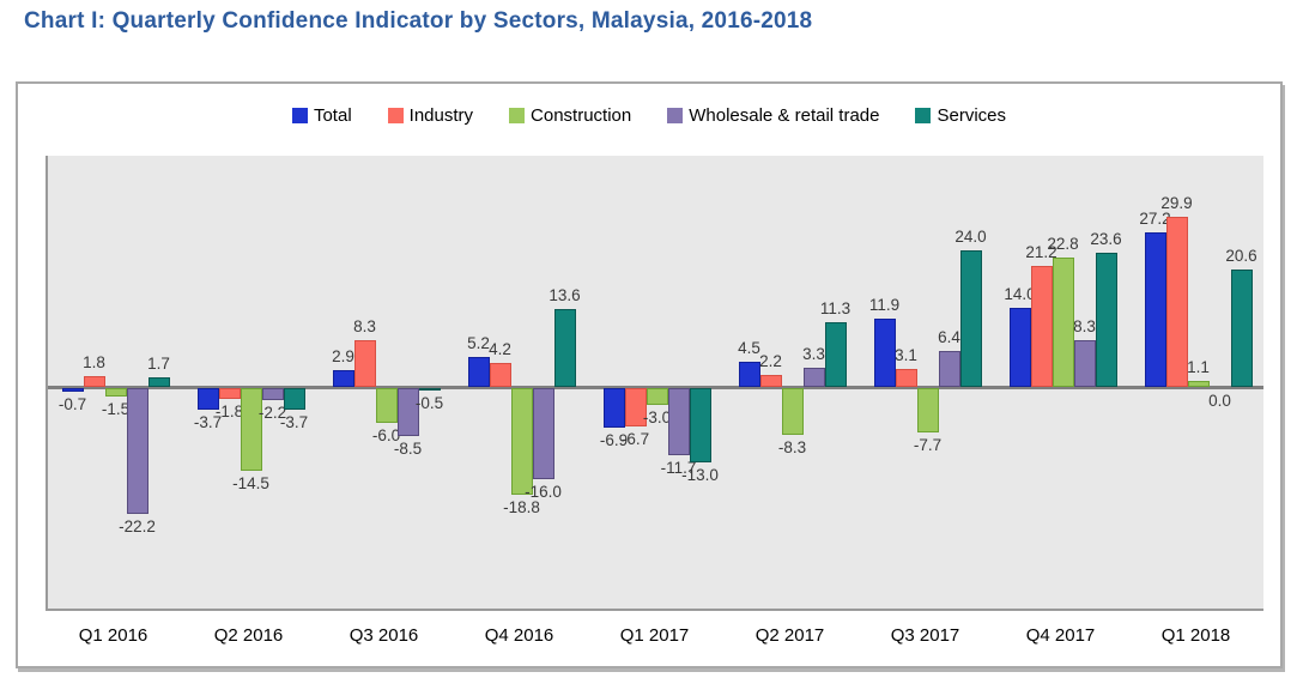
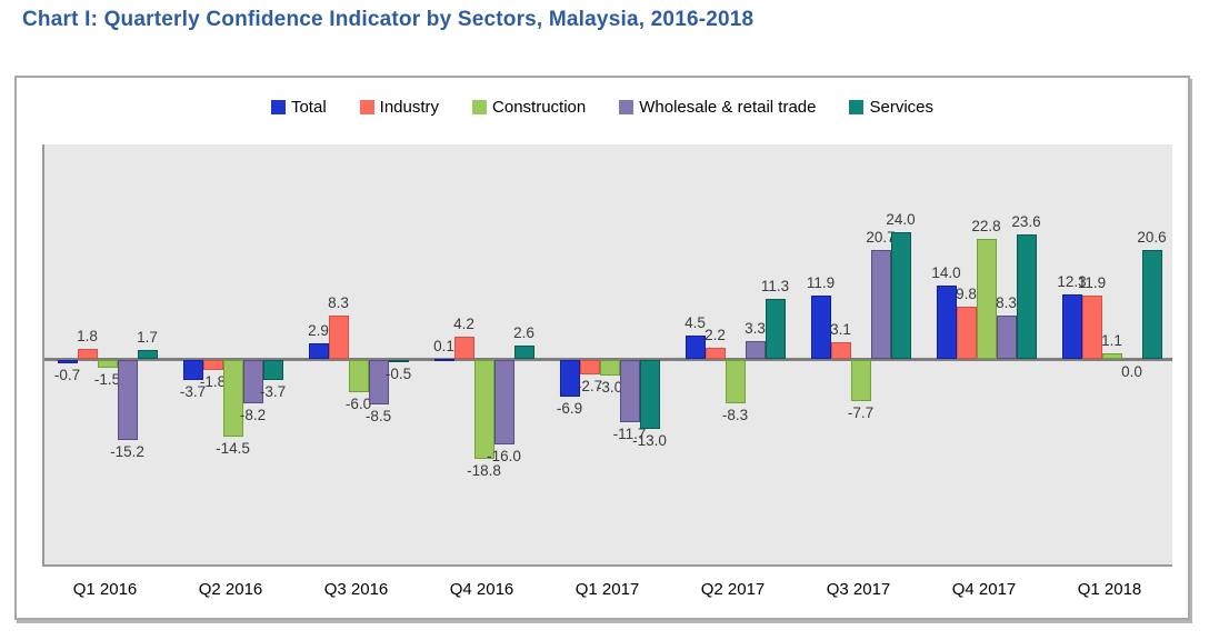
Wholesale & retail trade/Q1 2016: -22.2 -> -15.2
Wholesale & retail trade/Q2 2016: -2.2 -> -8.2
Total/Q4 2016: 5.2 -> 0.1
Services/Q4 2016: 13.6 -> 2.6
Industry/Q1 2017: -6.7 -> -2.7
Wholesale & retail trade/Q3 2017: 6.4 -> 20.7
Industry/Q4 2017: 21.2 -> 9.8
Total/Q1 2018: 27.2 -> 12.3
Industry/Q1 2018: 29.9 -> 11.9
